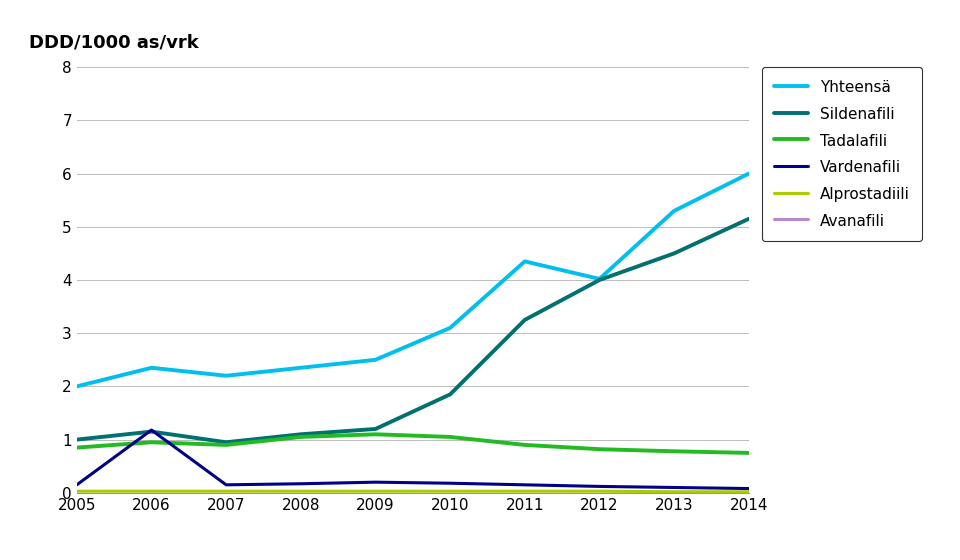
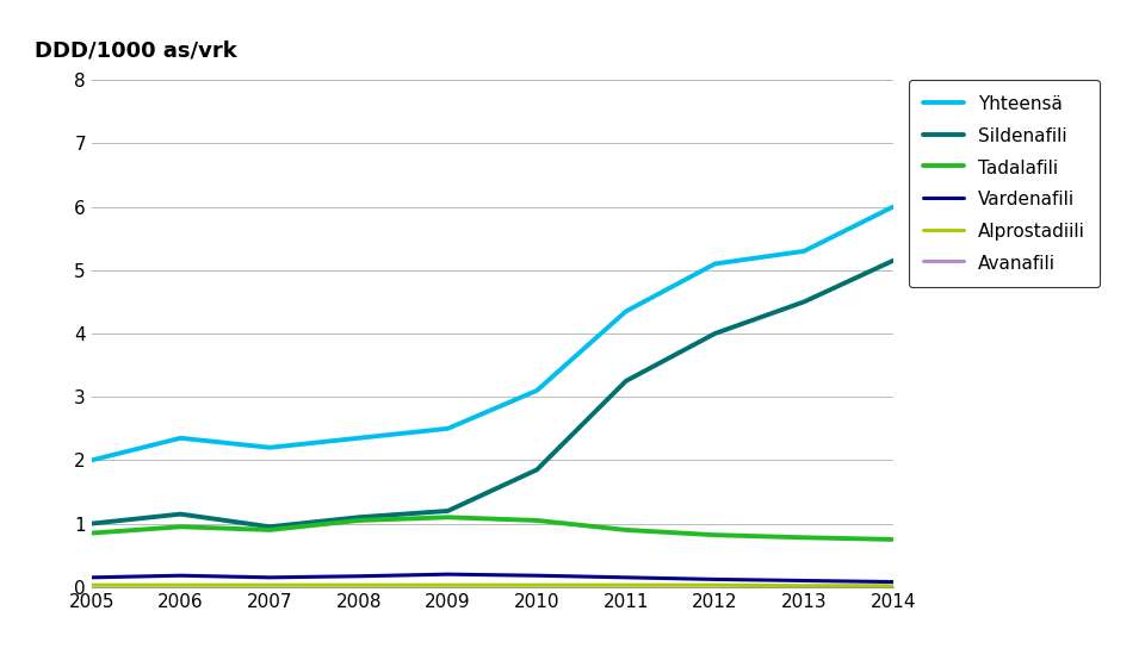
Vardenafili/2006: 1.18 -> 0.18
Yhteensä/2012: 4.02 -> 5.10
